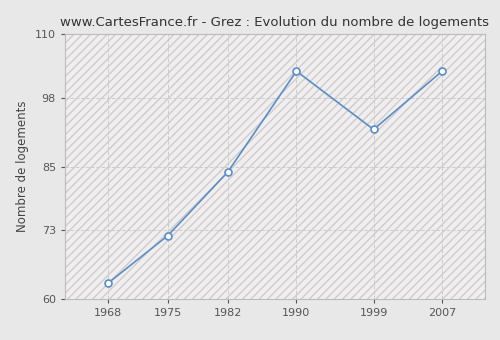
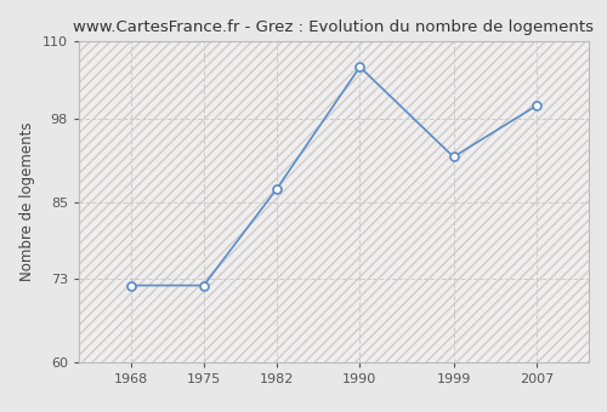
1968: 63 -> 72
1982: 84 -> 87
1990: 103 -> 106
2007: 103 -> 100
